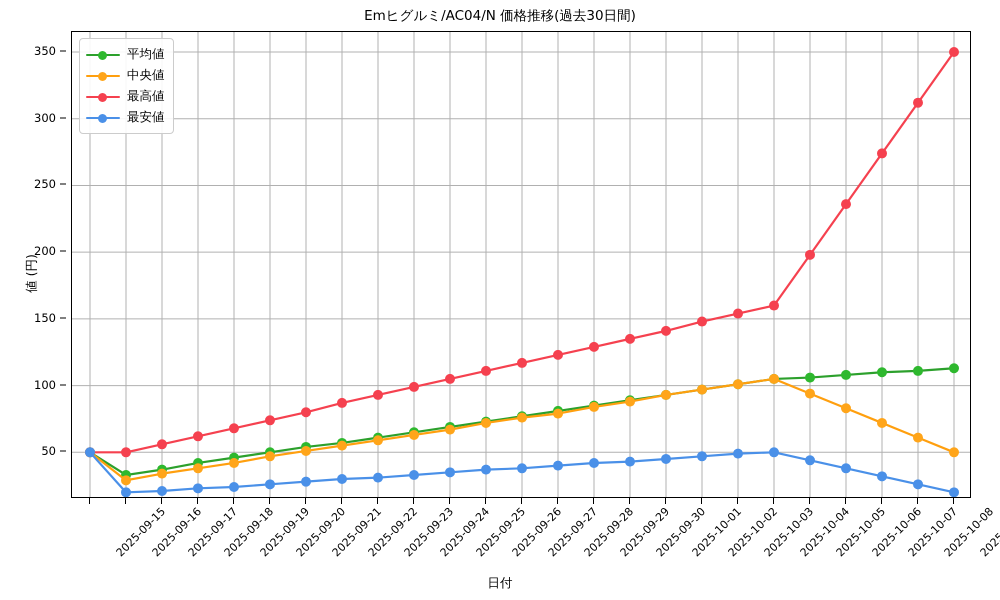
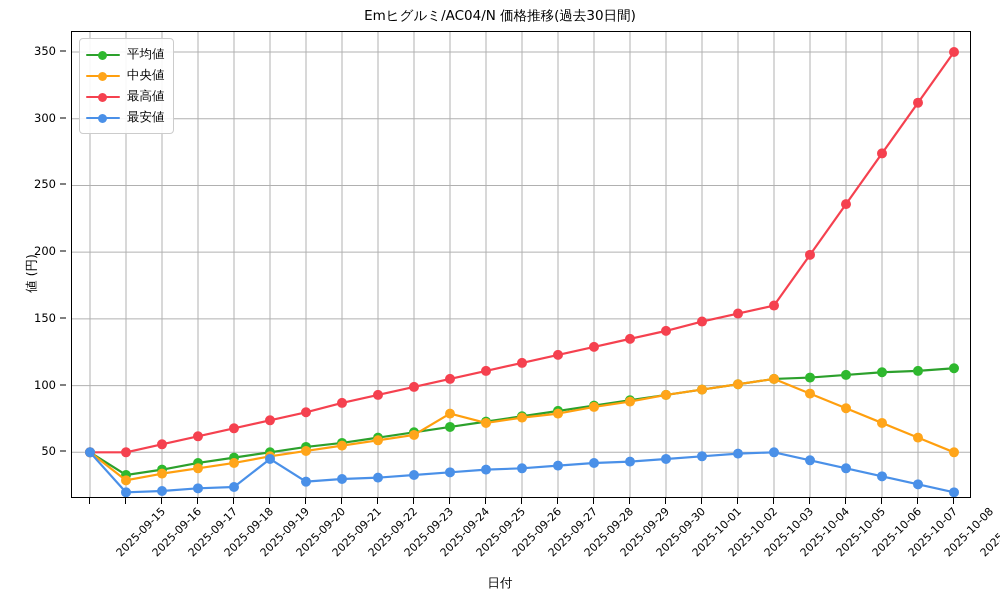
最安値/2025-09-20: 26 -> 45
中央値/2025-09-25: 67 -> 79
